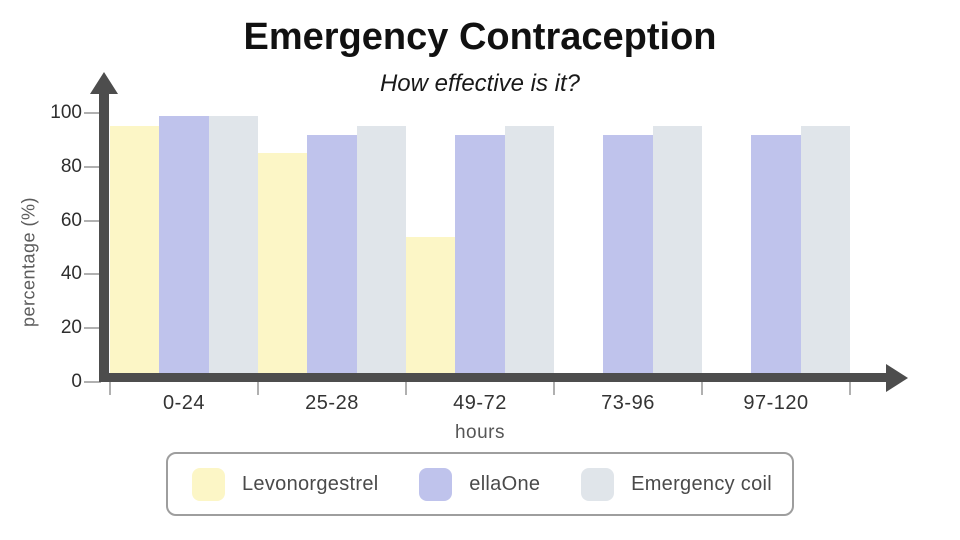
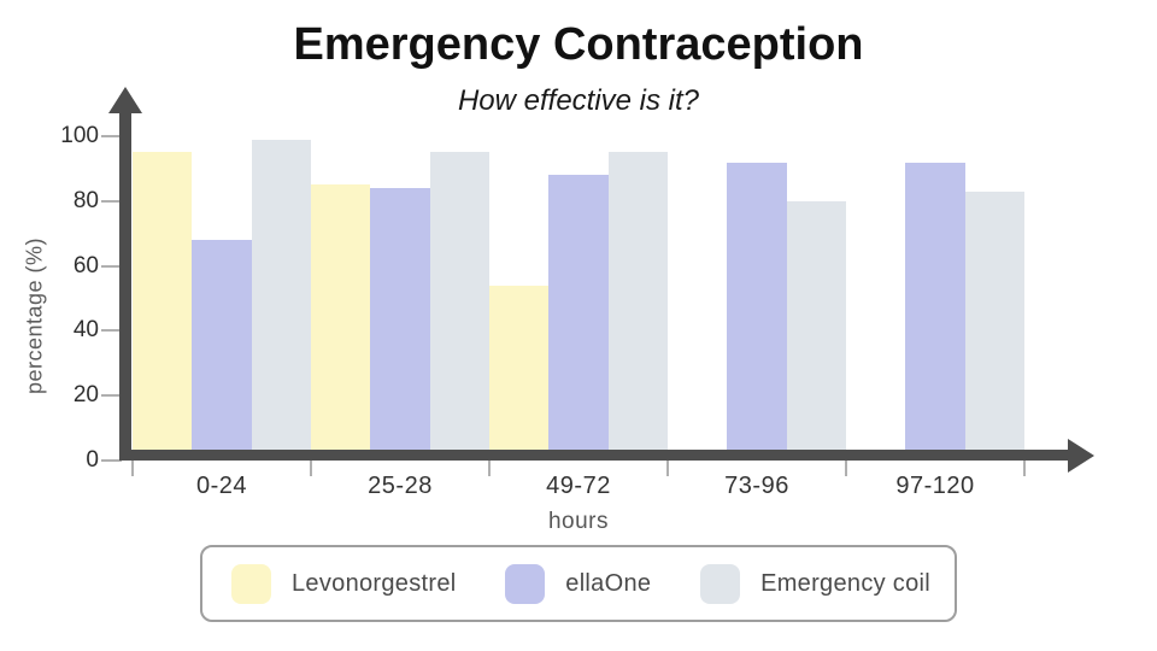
ellaOne/0-24: 99 -> 68
ellaOne/25-28: 92 -> 84
ellaOne/49-72: 92 -> 88
Emergency coil/73-96: 95 -> 80
Emergency coil/97-120: 95 -> 83
